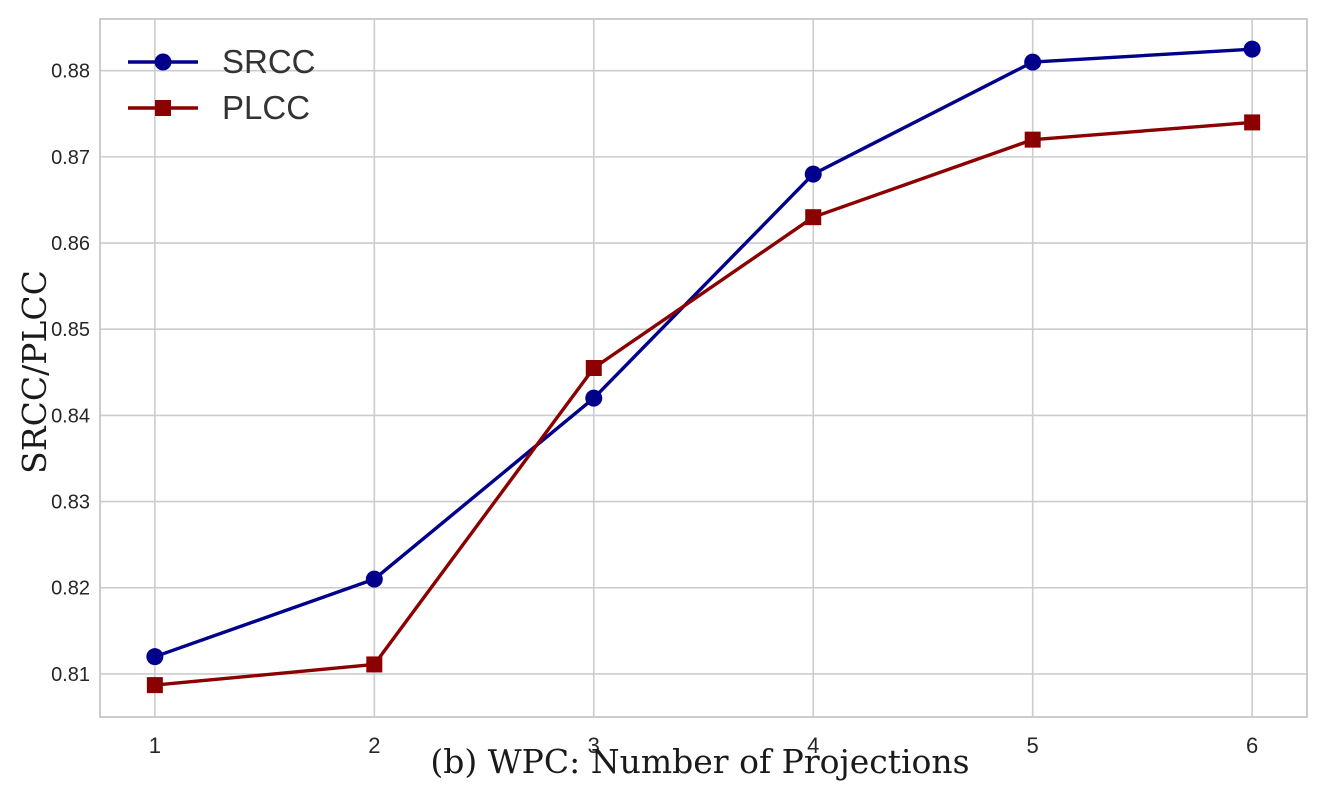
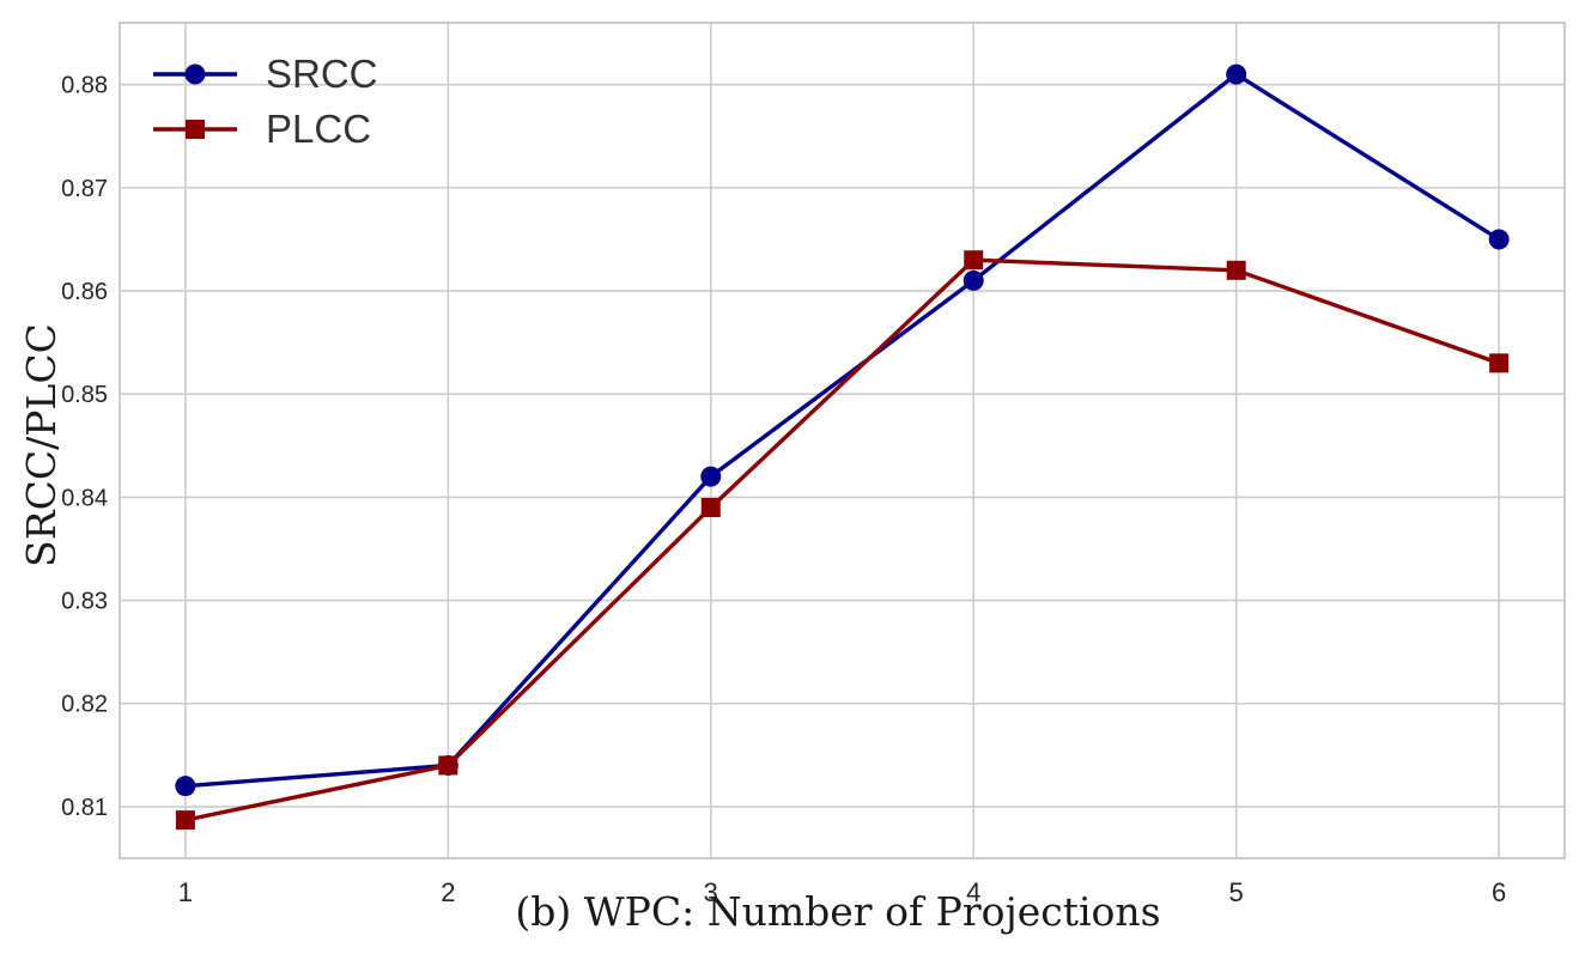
SRCC/2: 0.821 -> 0.814
PLCC/2: 0.811 -> 0.814
PLCC/3: 0.846 -> 0.839
SRCC/4: 0.868 -> 0.861
PLCC/5: 0.872 -> 0.862
SRCC/6: 0.882 -> 0.865
PLCC/6: 0.874 -> 0.853
